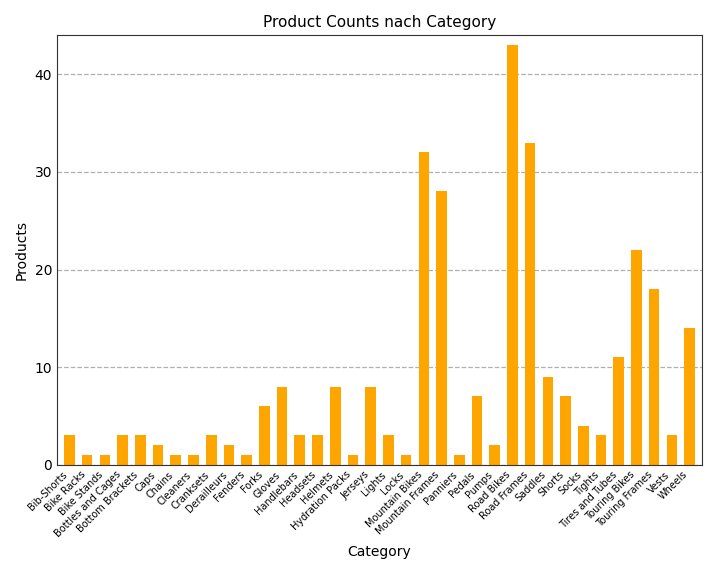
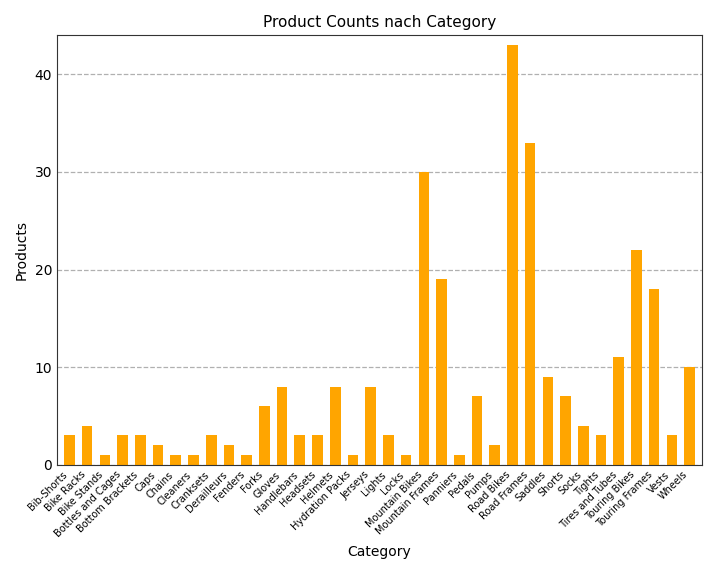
Bike Racks: 1 -> 4
Mountain Bikes: 32 -> 30
Mountain Frames: 28 -> 19
Wheels: 14 -> 10
